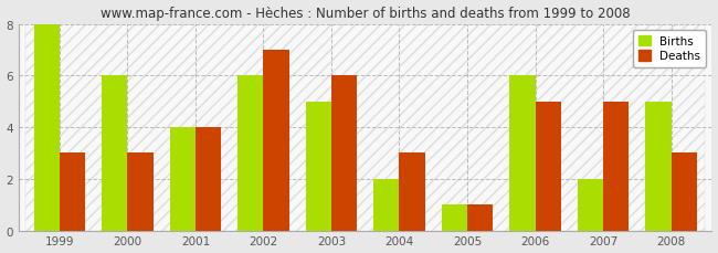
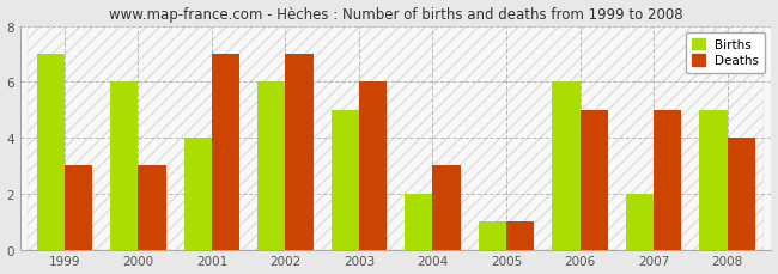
Births/1999: 8 -> 7
Deaths/2001: 4 -> 7
Deaths/2008: 3 -> 4
